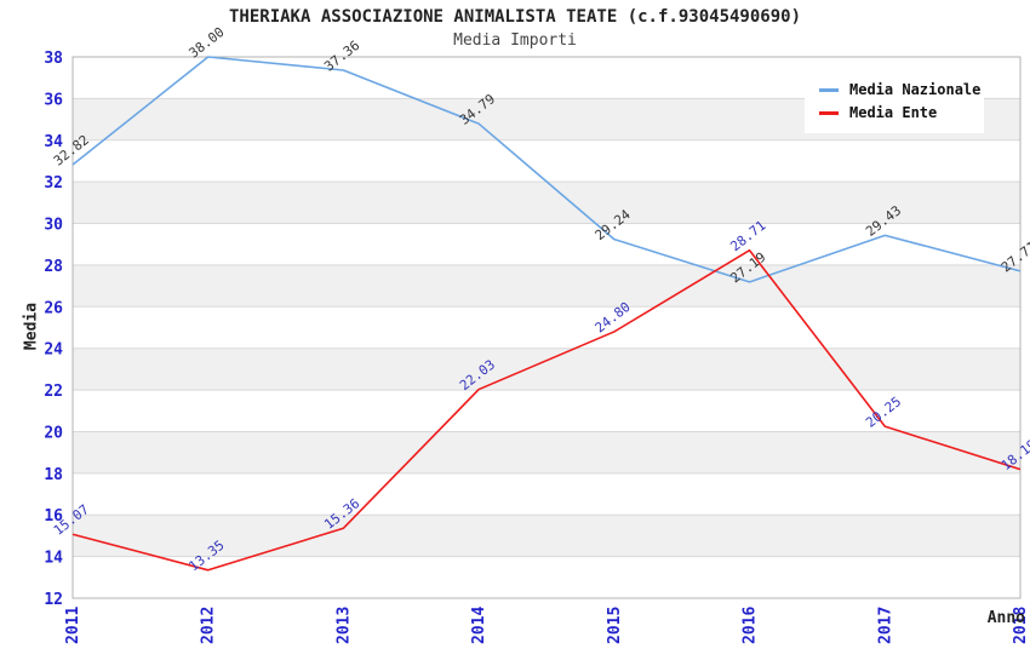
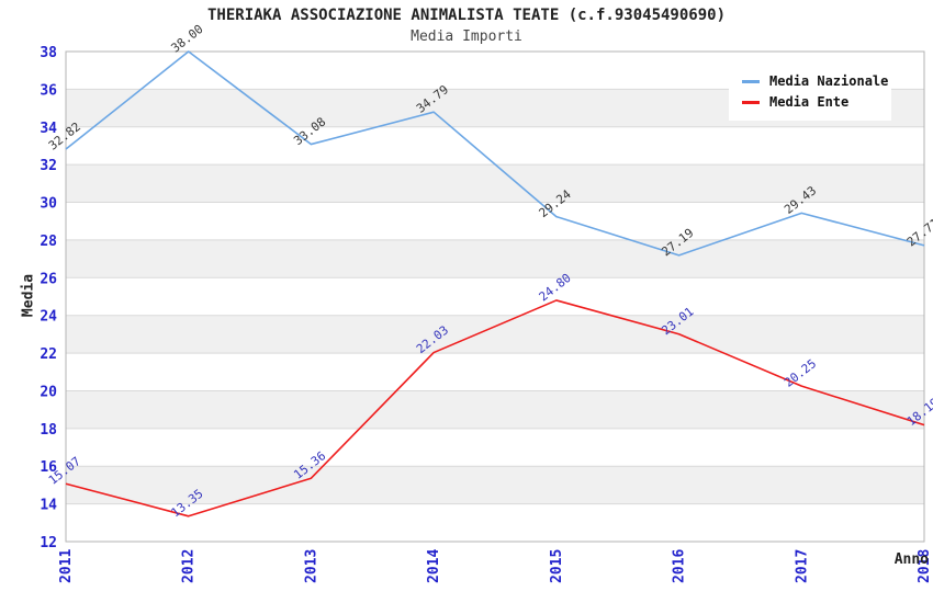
Media Nazionale/2013: 37.36 -> 33.08
Media Ente/2016: 28.71 -> 23.01
